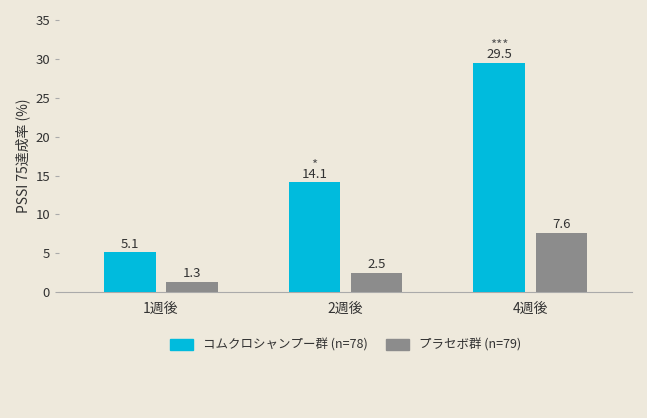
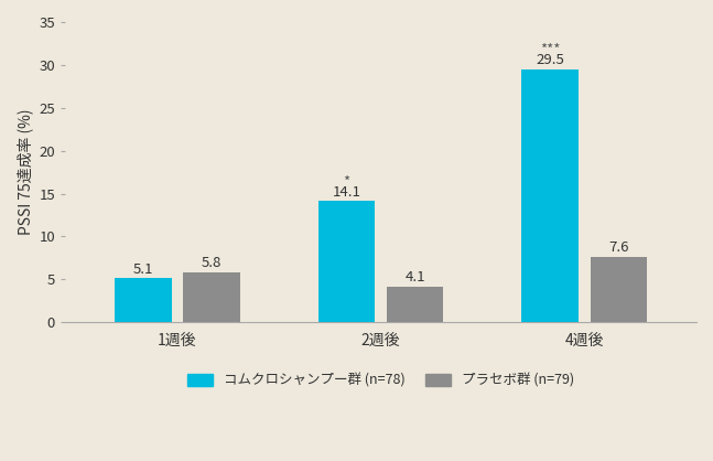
プラセボ群 (n=79)/1週後: 1.3 -> 5.8
プラセボ群 (n=79)/2週後: 2.5 -> 4.1
